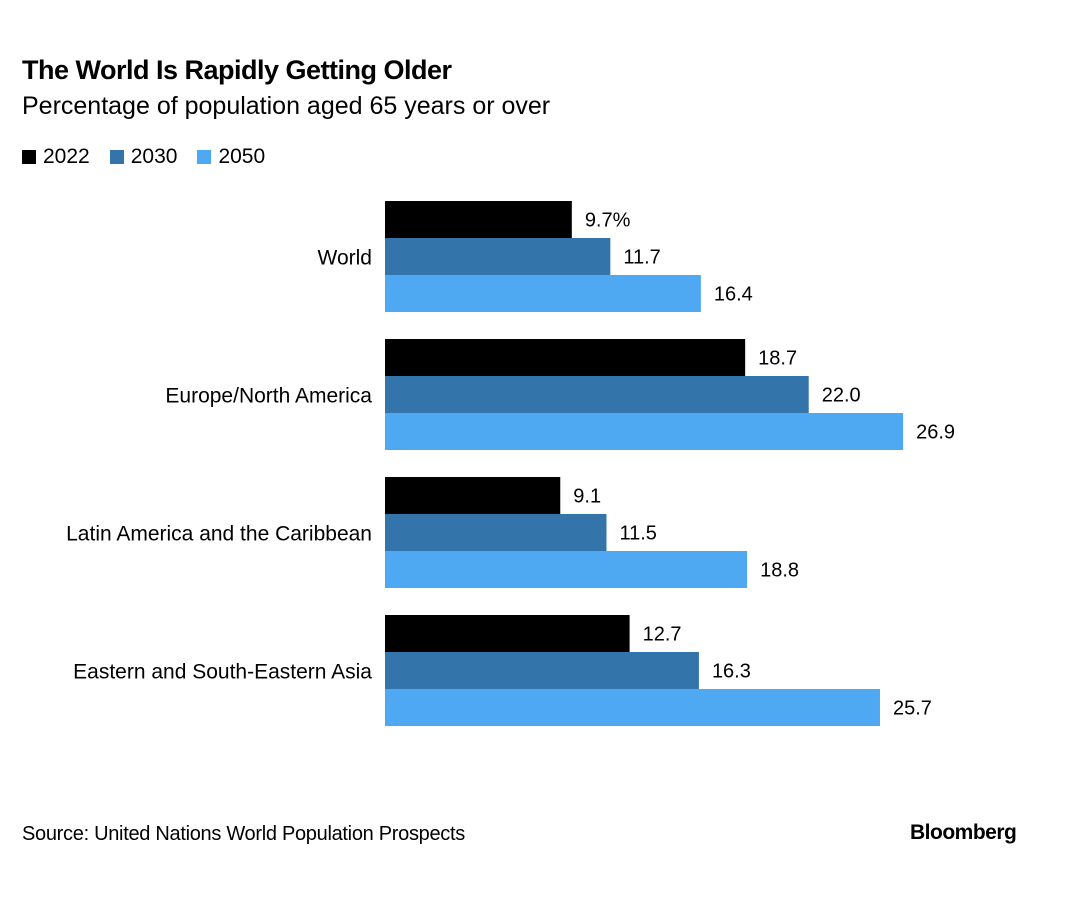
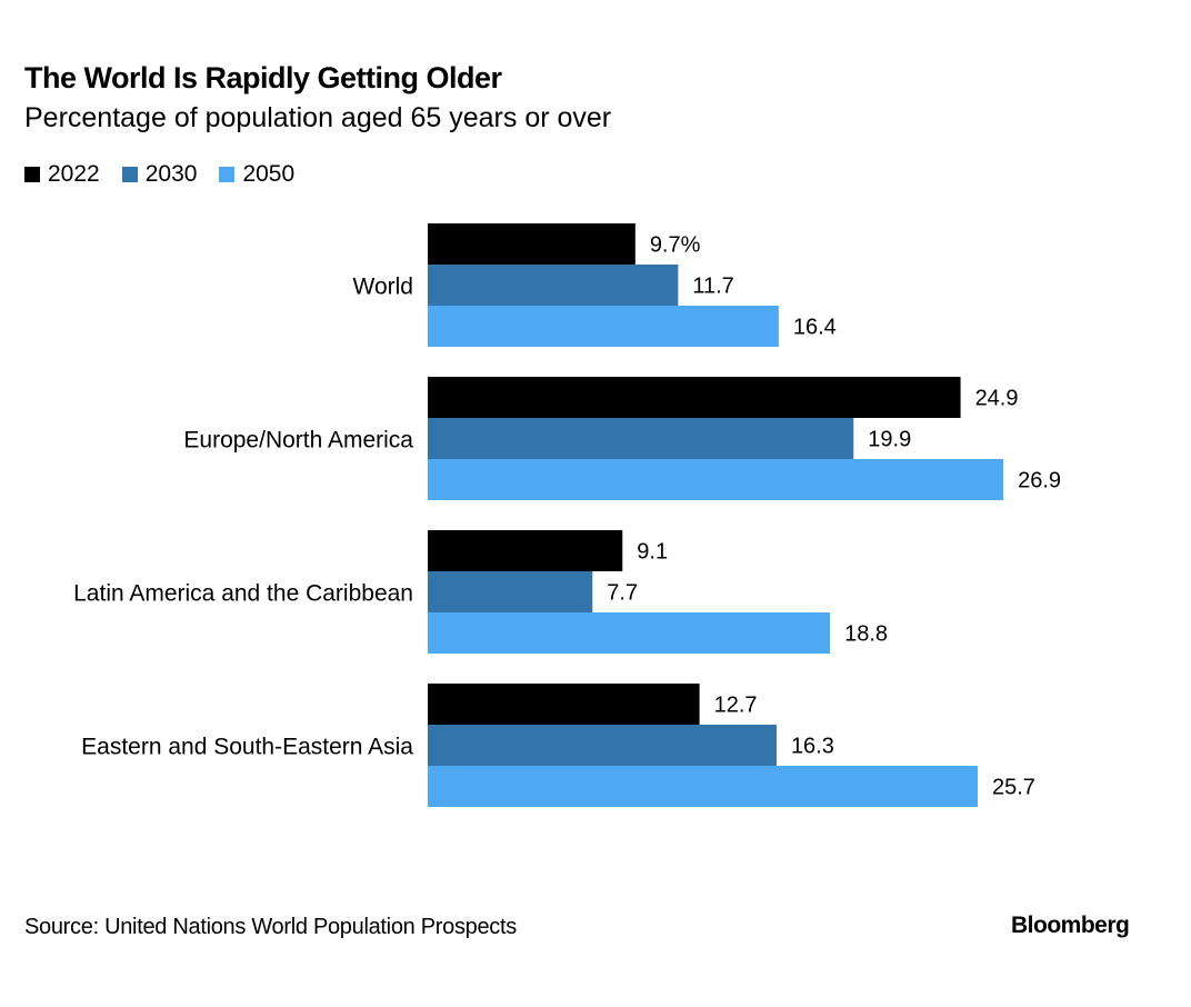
2022/Europe/North America: 18.7 -> 24.9
2030/Europe/North America: 22.0 -> 19.9
2030/Latin America and the Caribbean: 11.5 -> 7.7
